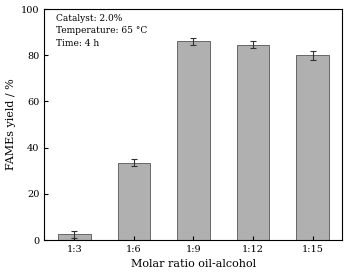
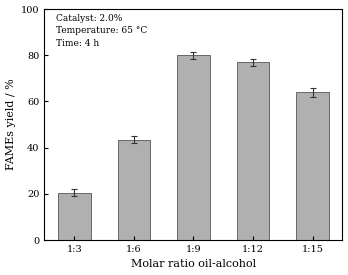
1:3: 2.5 -> 20.5
1:6: 33.5 -> 43.5
1:9: 86.0 -> 80.0
1:12: 84.5 -> 77.0
1:15: 80.0 -> 64.0
